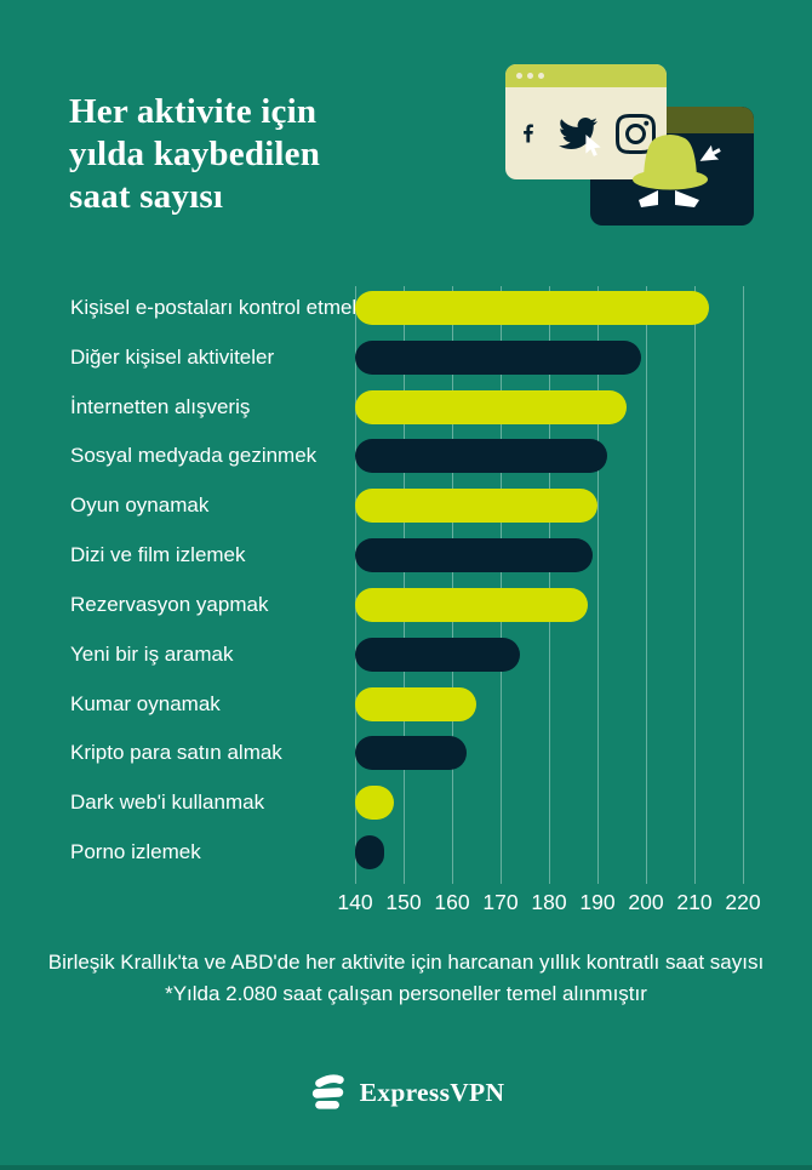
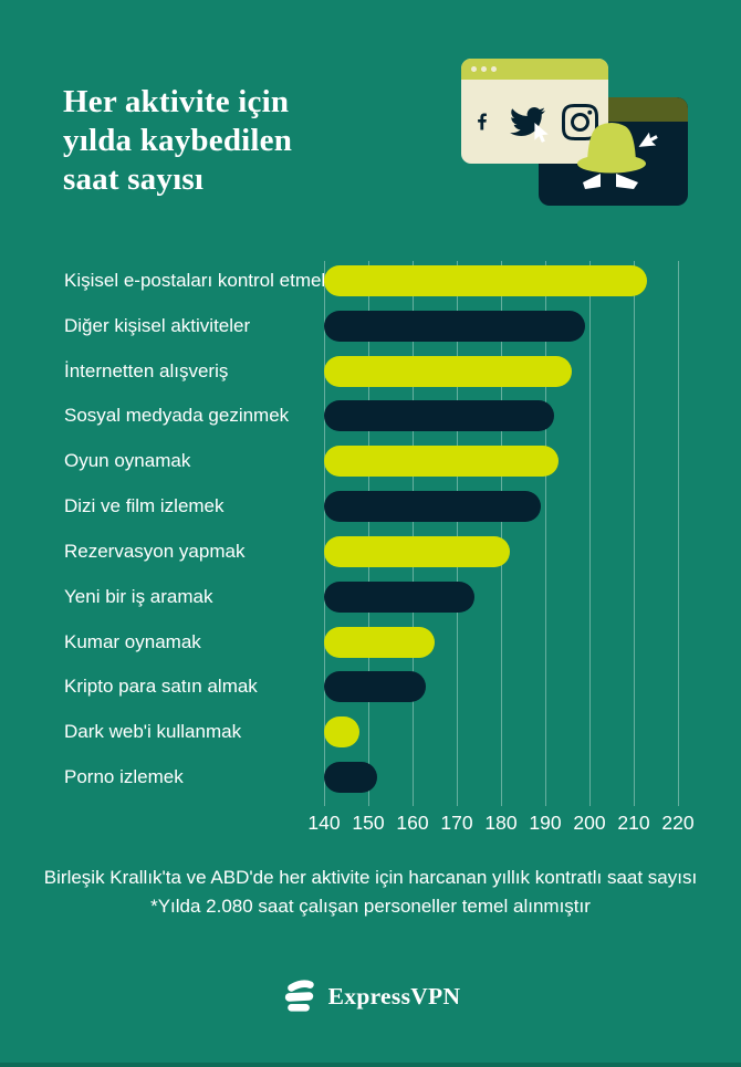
Oyun oynamak: 190 -> 193
Rezervasyon yapmak: 188 -> 182
Porno izlemek: 146 -> 152
